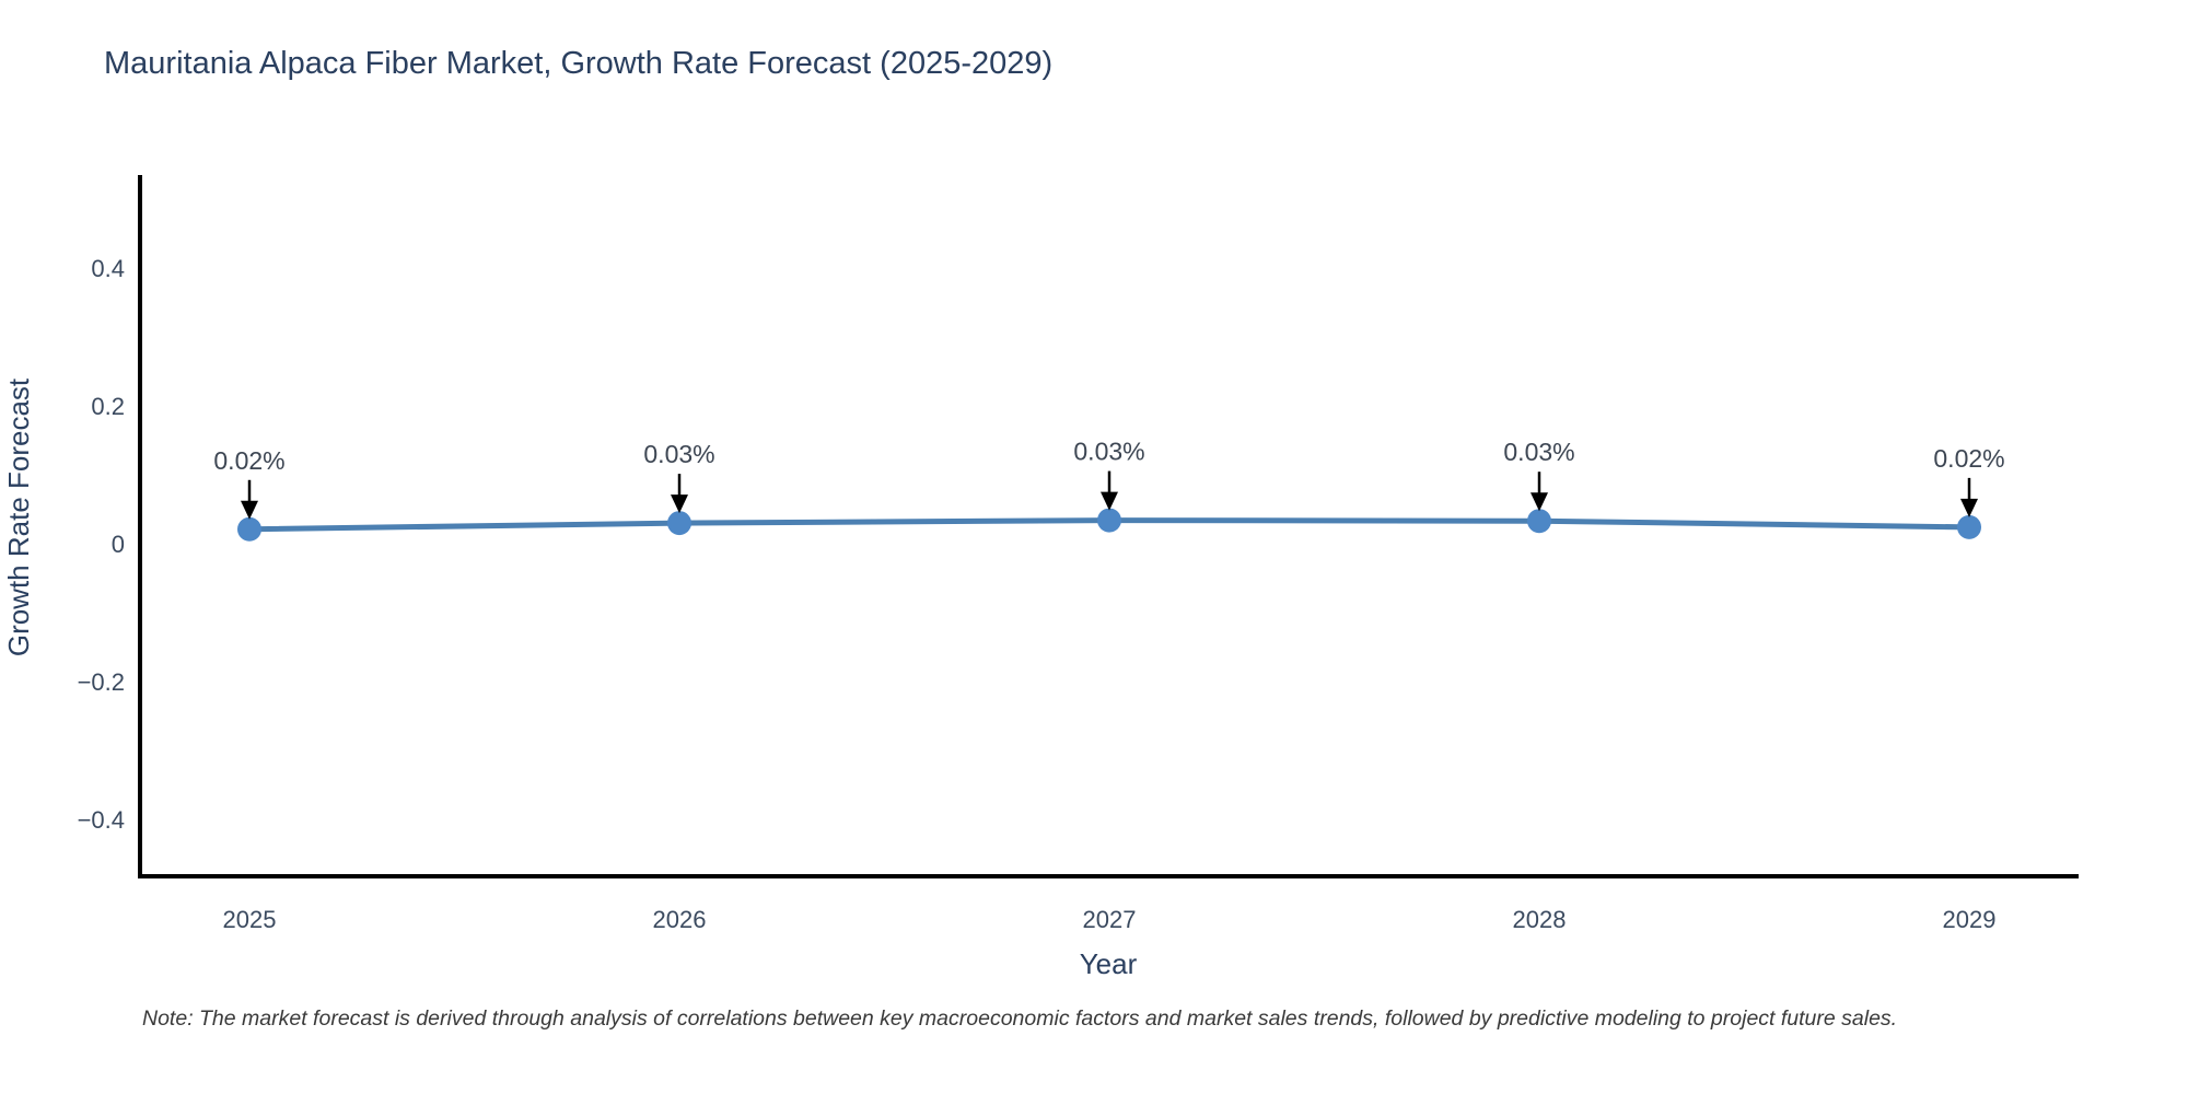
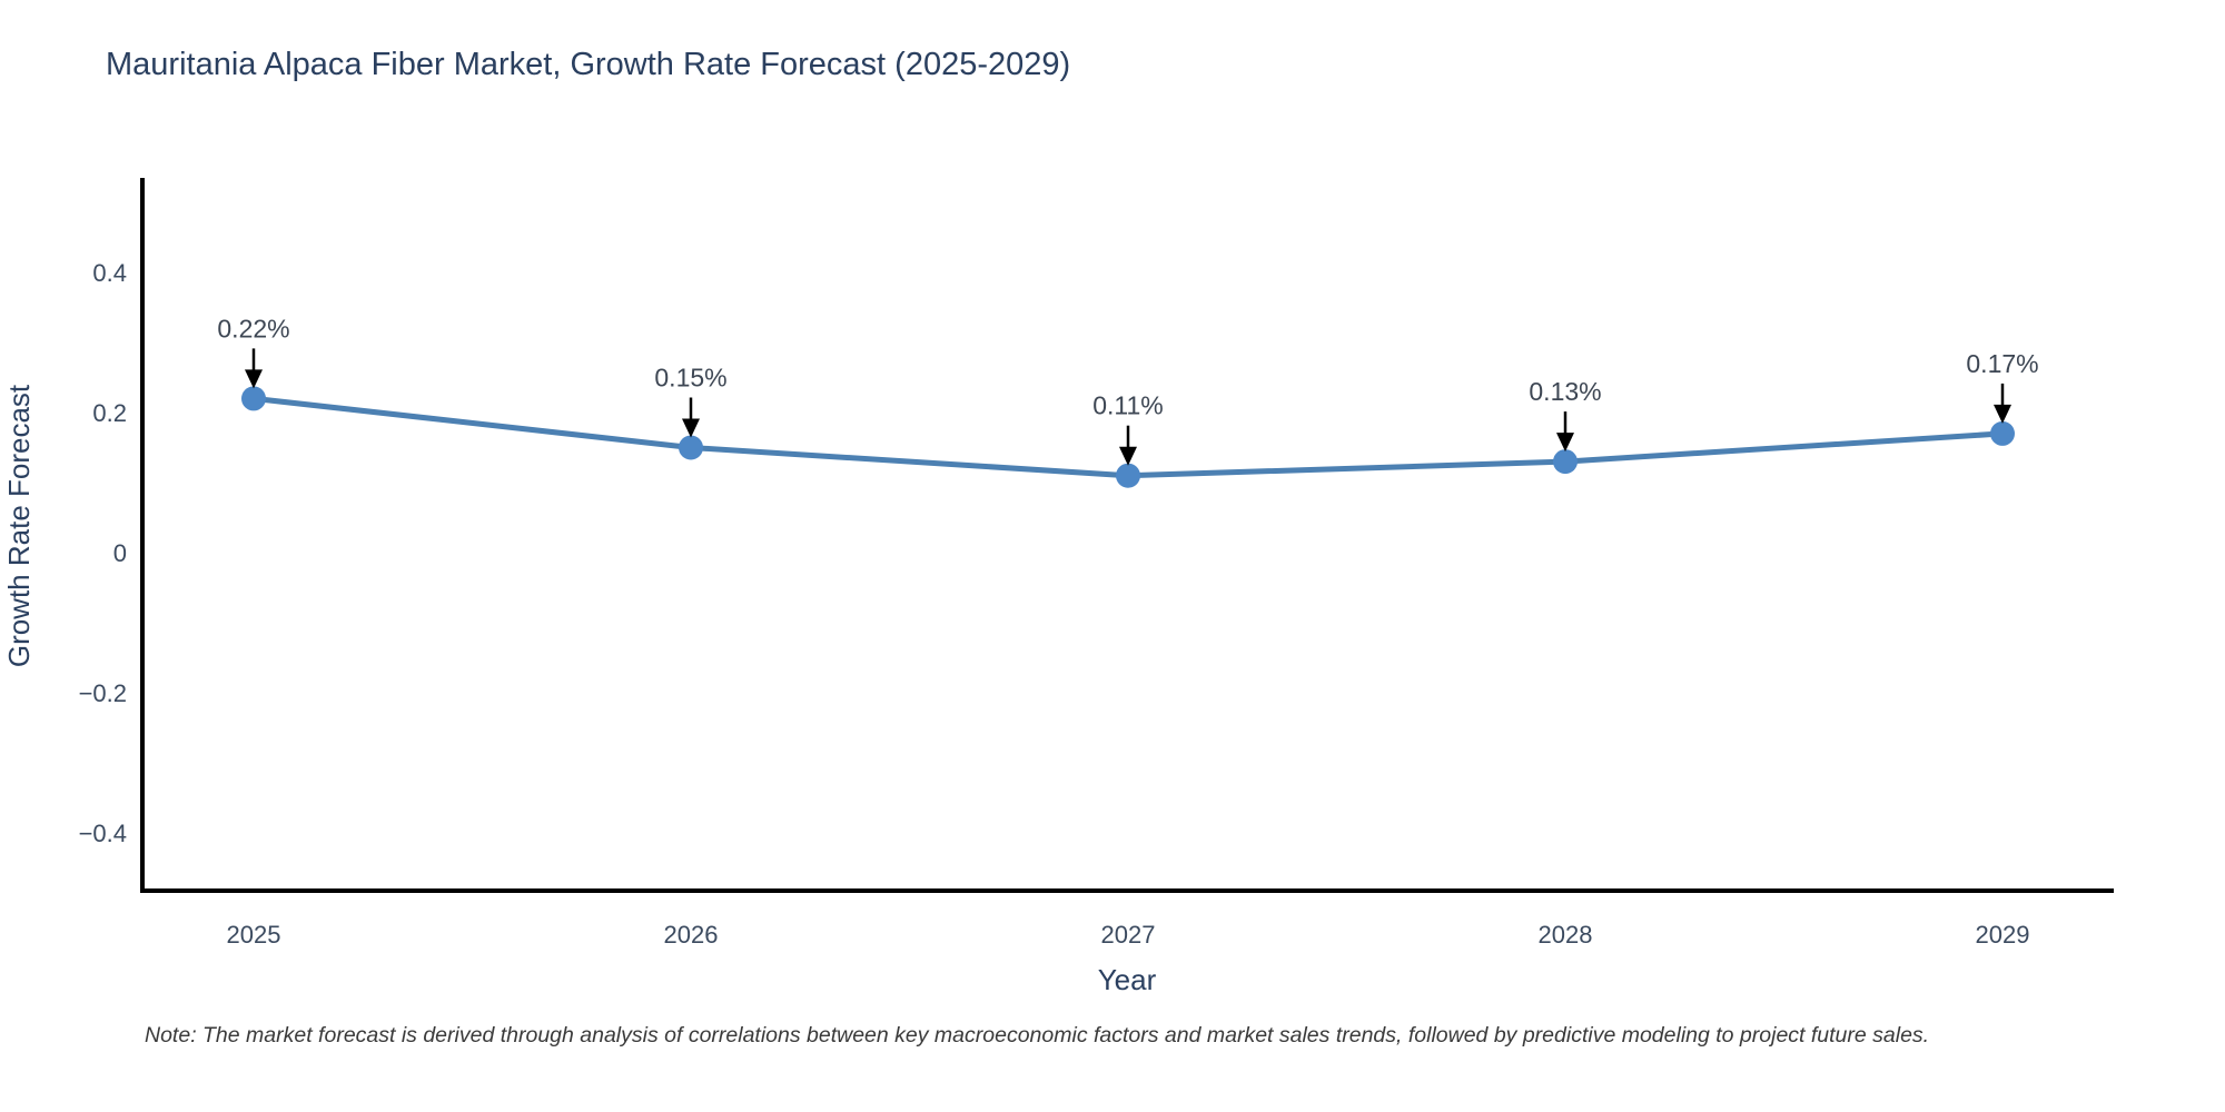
2025: 0.02% -> 0.22%
2026: 0.03% -> 0.15%
2027: 0.03% -> 0.11%
2028: 0.03% -> 0.13%
2029: 0.02% -> 0.17%
